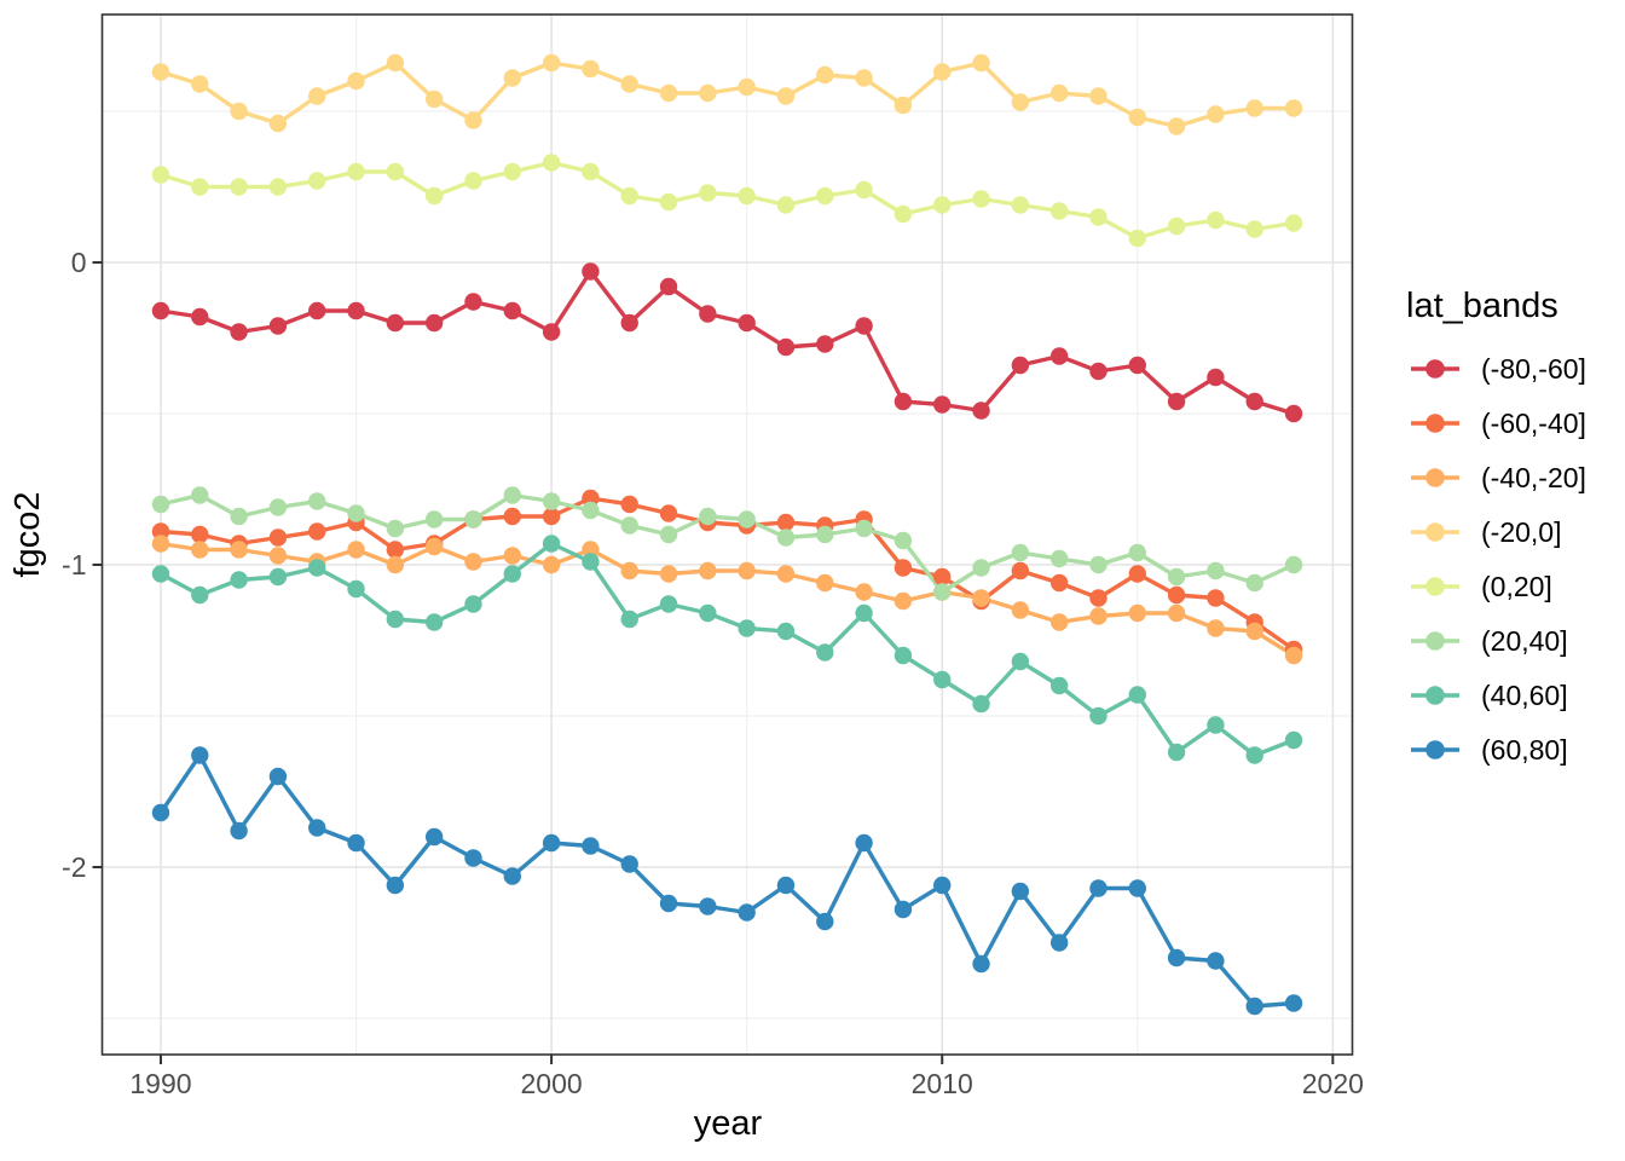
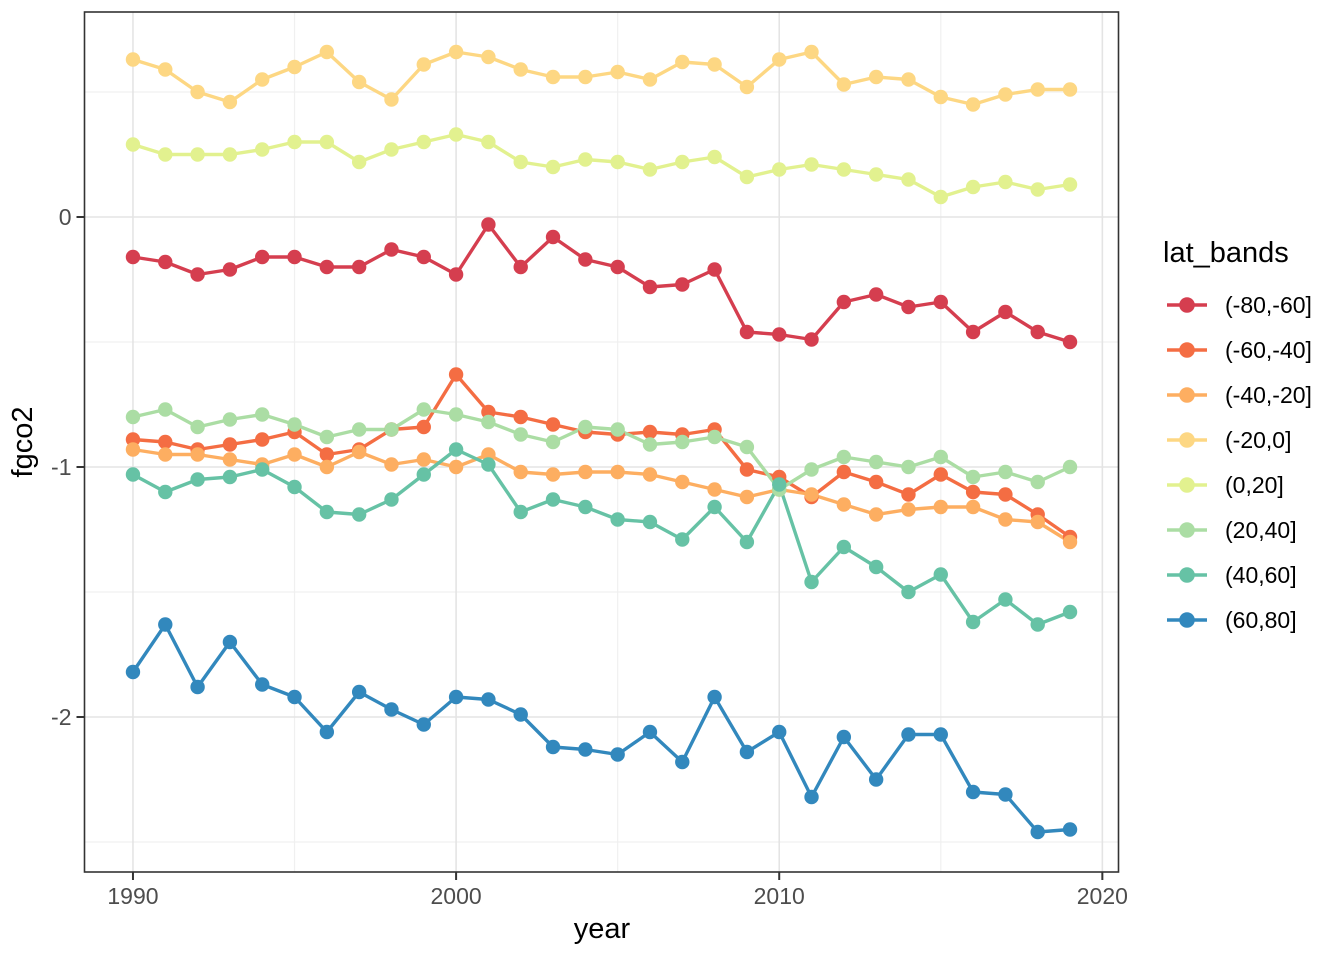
(-60,-40]/2000: -0.84 -> -0.63
(40,60]/2010: -1.38 -> -1.07
